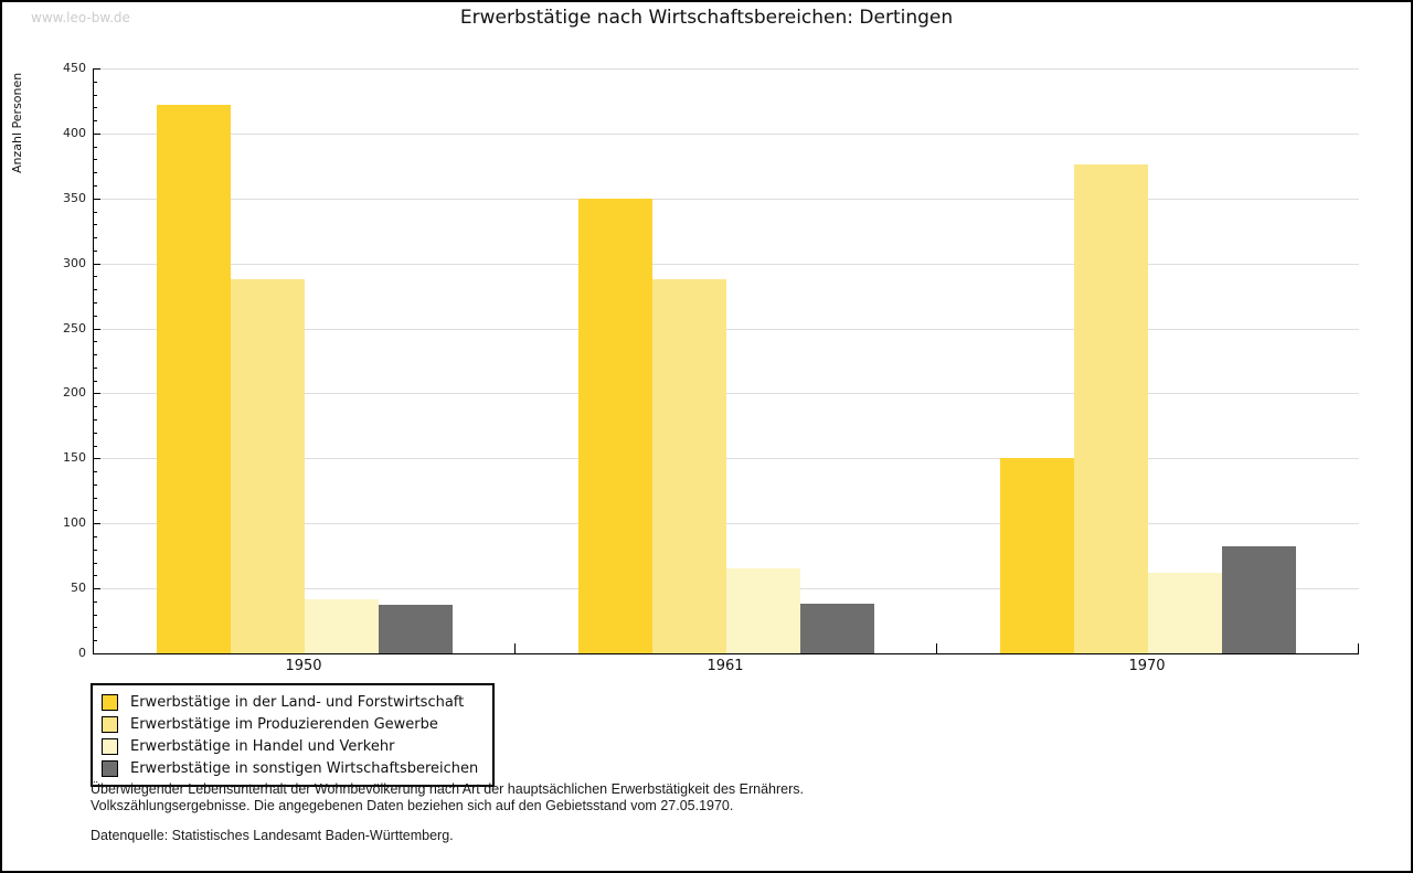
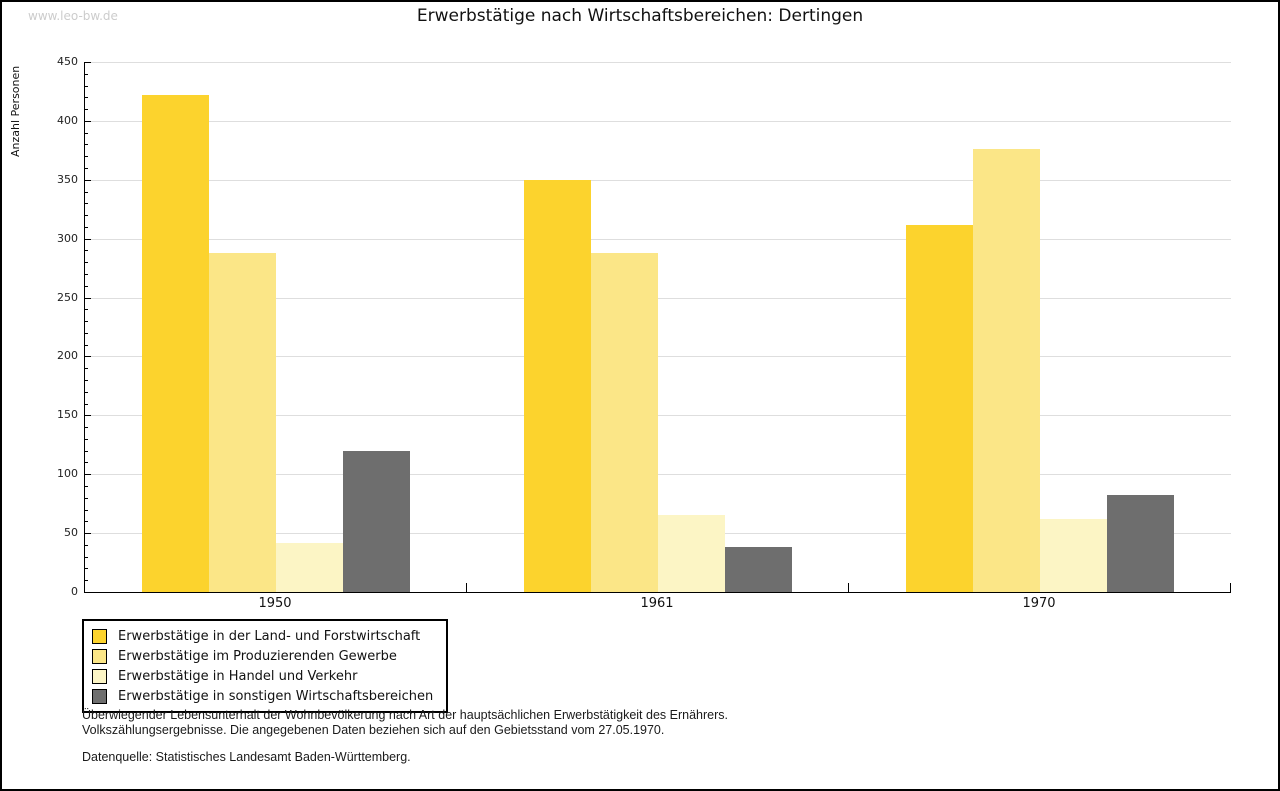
Erwerbstätige in sonstigen Wirtschaftsbereichen/1950: 37 -> 120
Erwerbstätige in der Land- und Forstwirtschaft/1970: 150 -> 312
